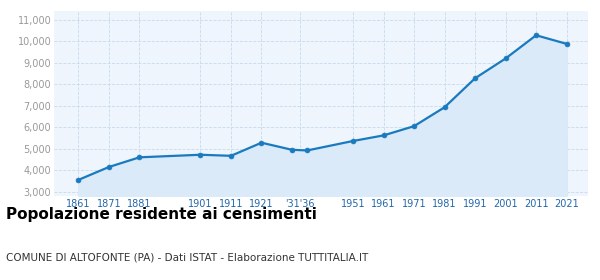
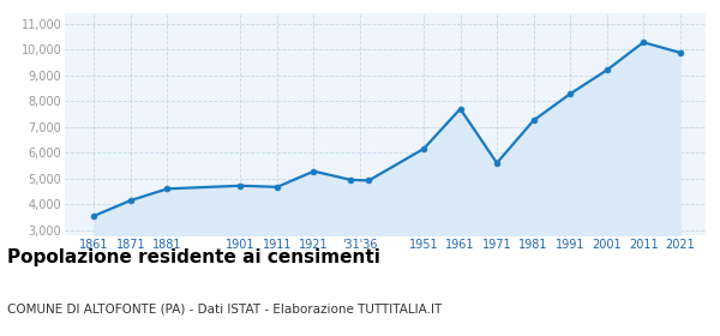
1951: 5,360 -> 6,150
1961: 5,620 -> 7,700
1971: 6,050 -> 5,600
1981: 6,930 -> 7,250
